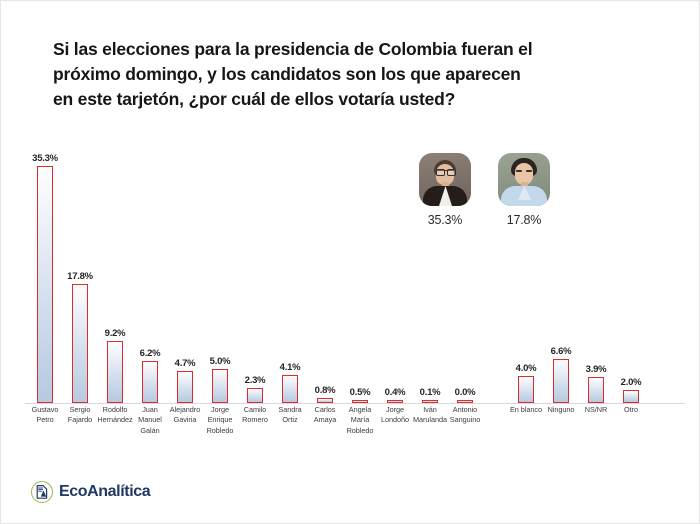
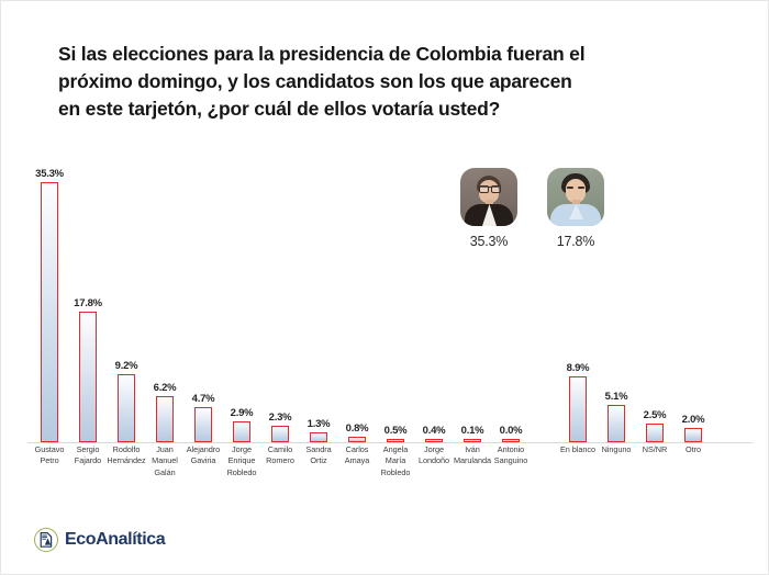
Jorge Enrique Robledo: 5.0% -> 2.9%
Sandra Ortiz: 4.1% -> 1.3%
En blanco: 4.0% -> 8.9%
Ninguno: 6.6% -> 5.1%
NS/NR: 3.9% -> 2.5%
